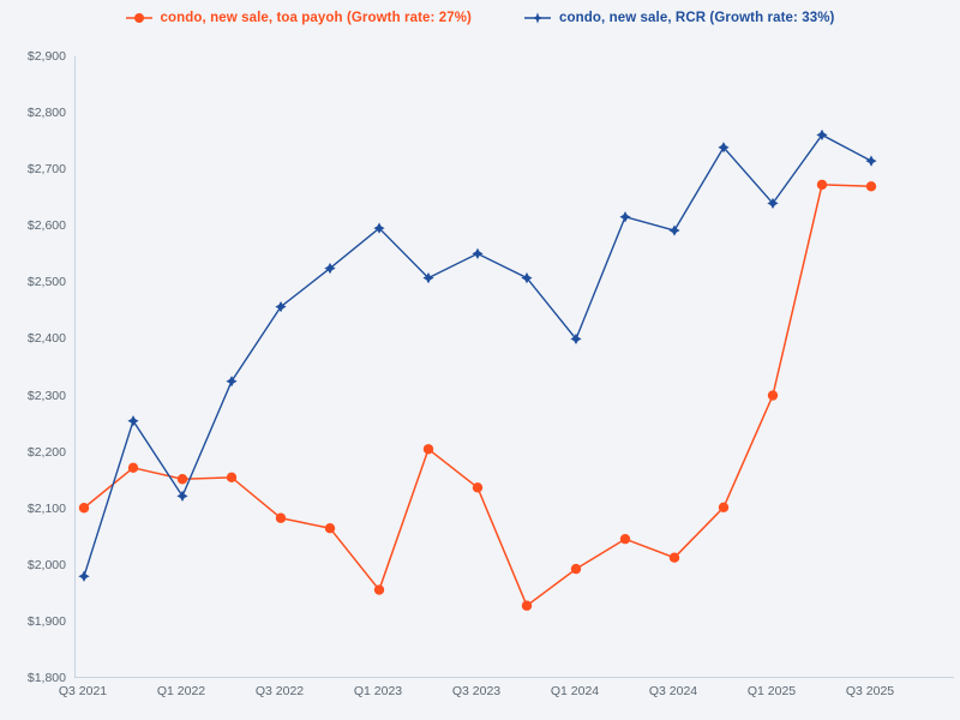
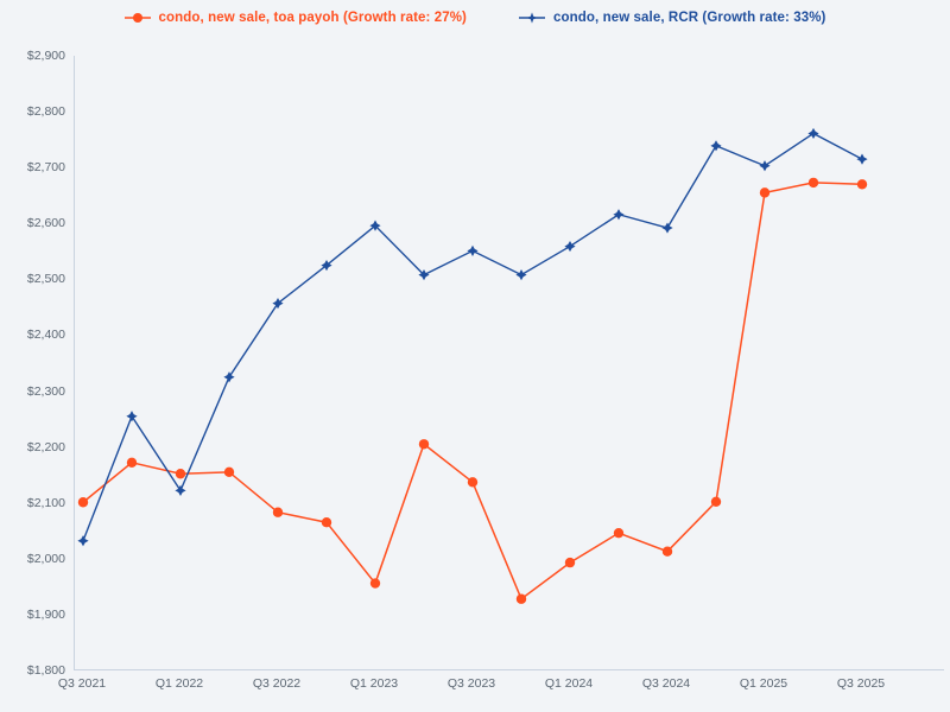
condo, new sale, RCR (Growth rate: 33%)/Q3 2021: $1980 -> $2030
condo, new sale, RCR (Growth rate: 33%)/Q1 2024: $2400 -> $2560
condo, new sale, toa payoh (Growth rate: 27%)/Q1 2025: $2300 -> $2660
condo, new sale, RCR (Growth rate: 33%)/Q1 2025: $2640 -> $2700
